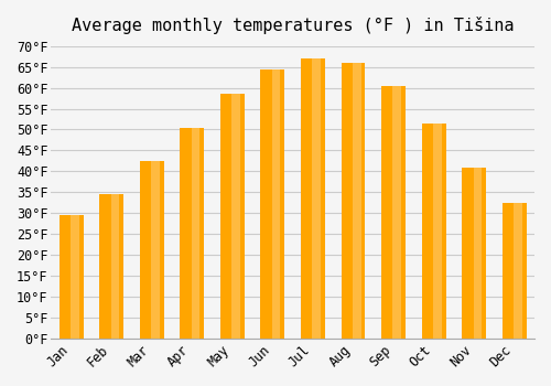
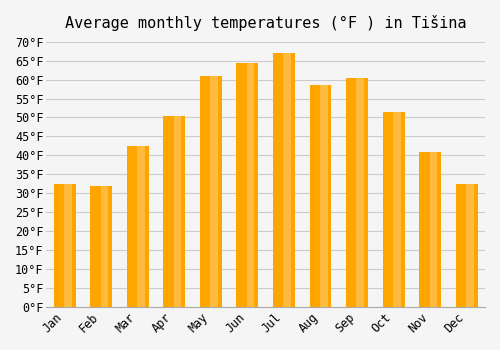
Jan: 29.5°F -> 32.5°F
Feb: 34.5°F -> 32.0°F
May: 58.5°F -> 61.0°F
Aug: 66.0°F -> 58.5°F
